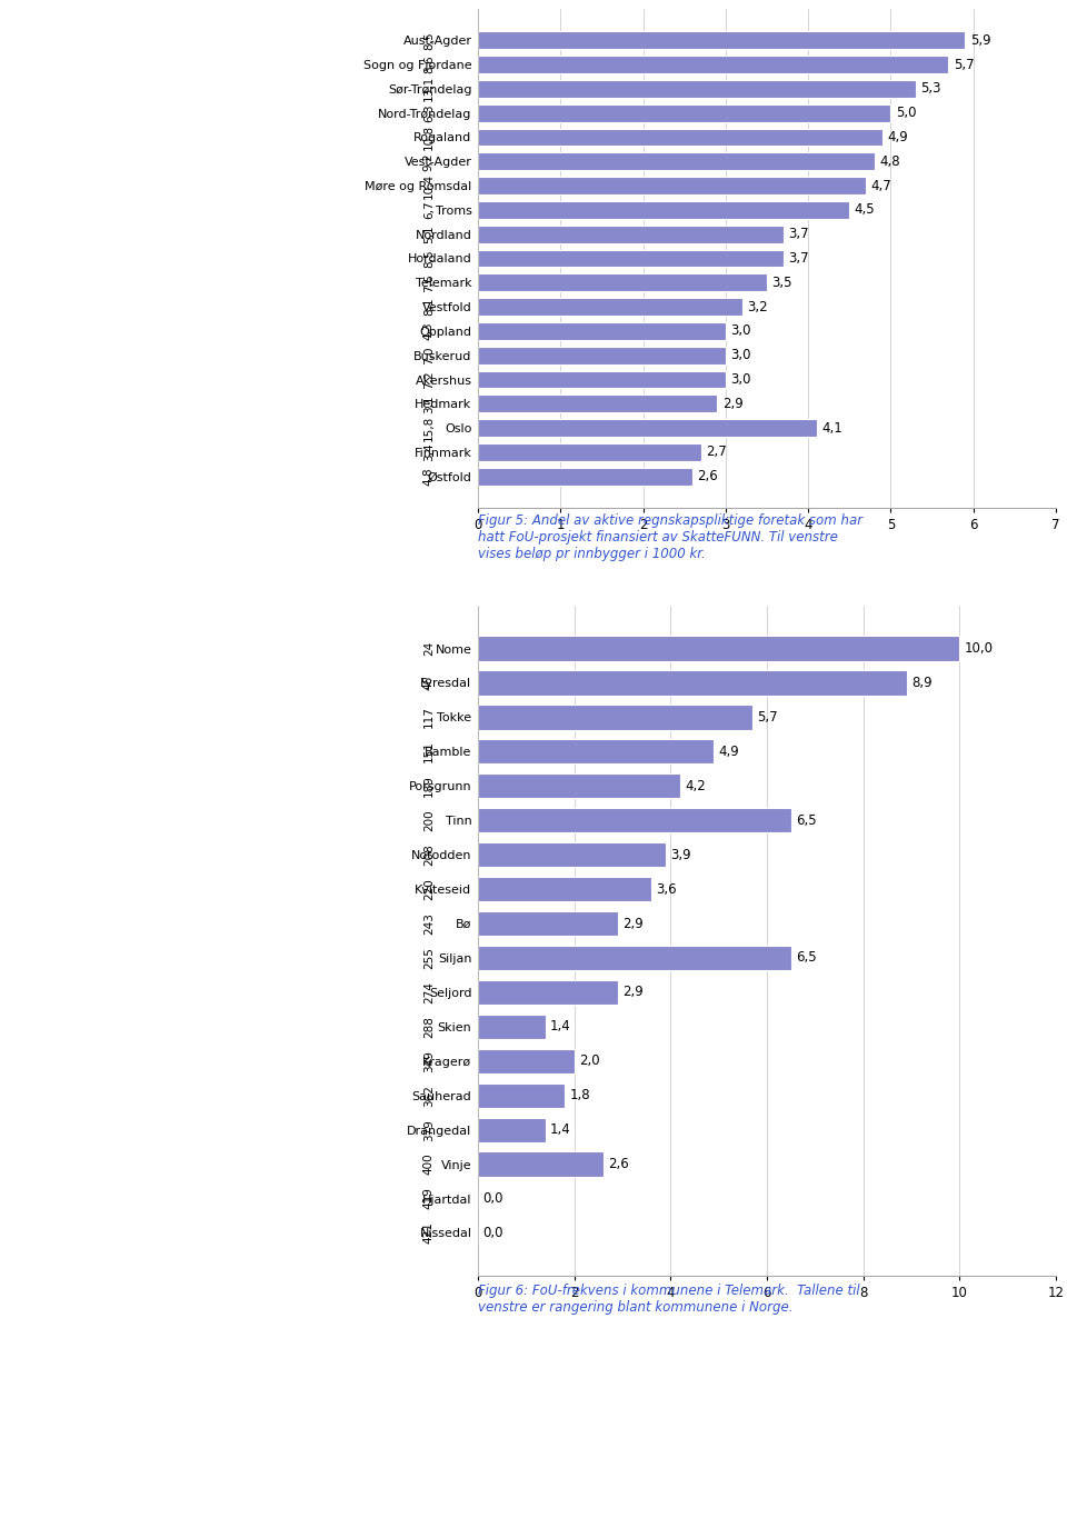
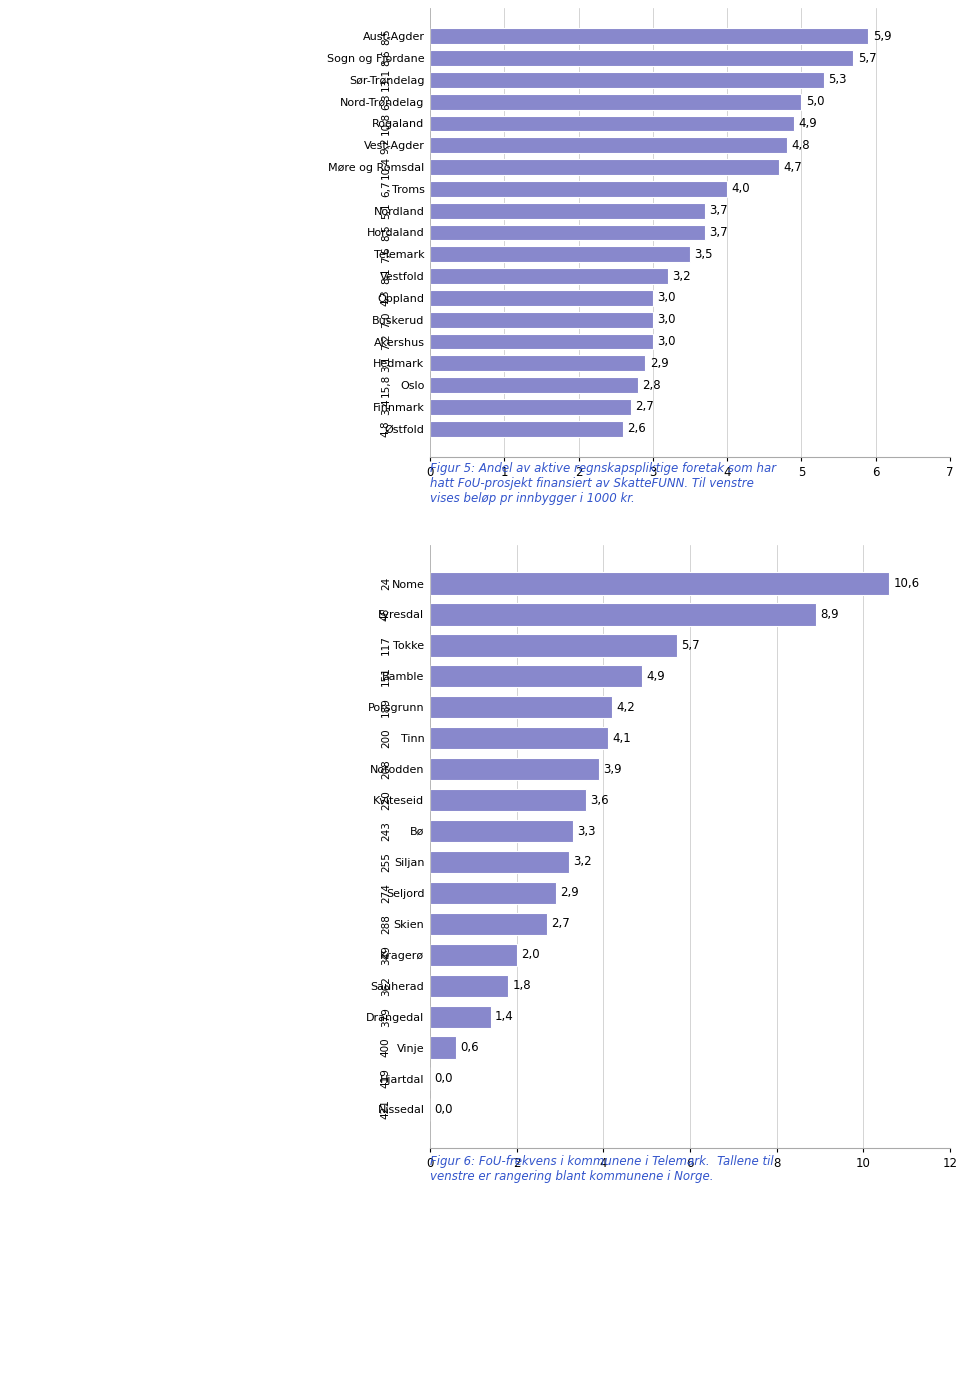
Troms: 4,5 -> 4,0
Oslo: 4,1 -> 2,8
Nome: 10,0 -> 10,6
Tinn: 6,5 -> 4,1
Bø: 2,9 -> 3,3
Siljan: 6,5 -> 3,2
Skien: 1,4 -> 2,7
Vinje: 2,6 -> 0,6
